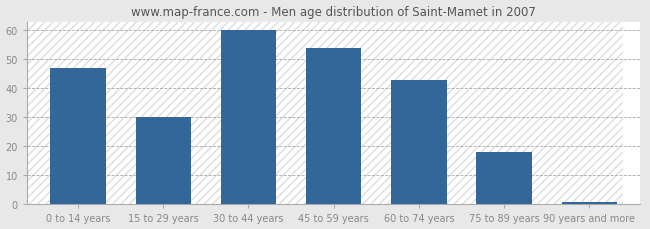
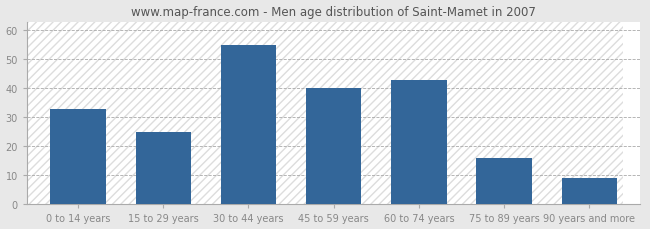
0 to 14 years: 47 -> 33
15 to 29 years: 30 -> 25
30 to 44 years: 60 -> 55
45 to 59 years: 54 -> 40
75 to 89 years: 18 -> 16
90 years and more: 1 -> 9
